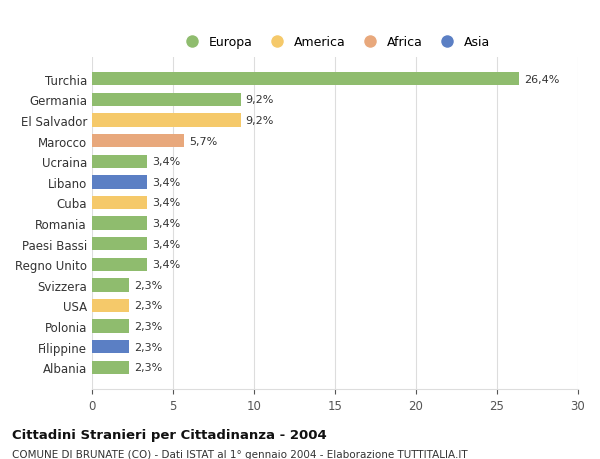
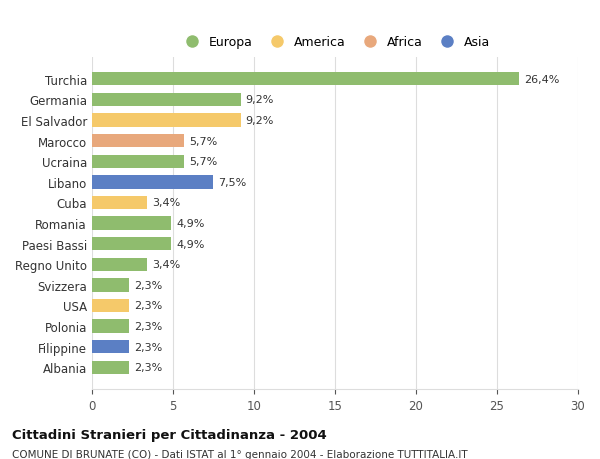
Ucraina: 3,4% -> 5,7%
Libano: 3,4% -> 7,5%
Romania: 3,4% -> 4,9%
Paesi Bassi: 3,4% -> 4,9%
